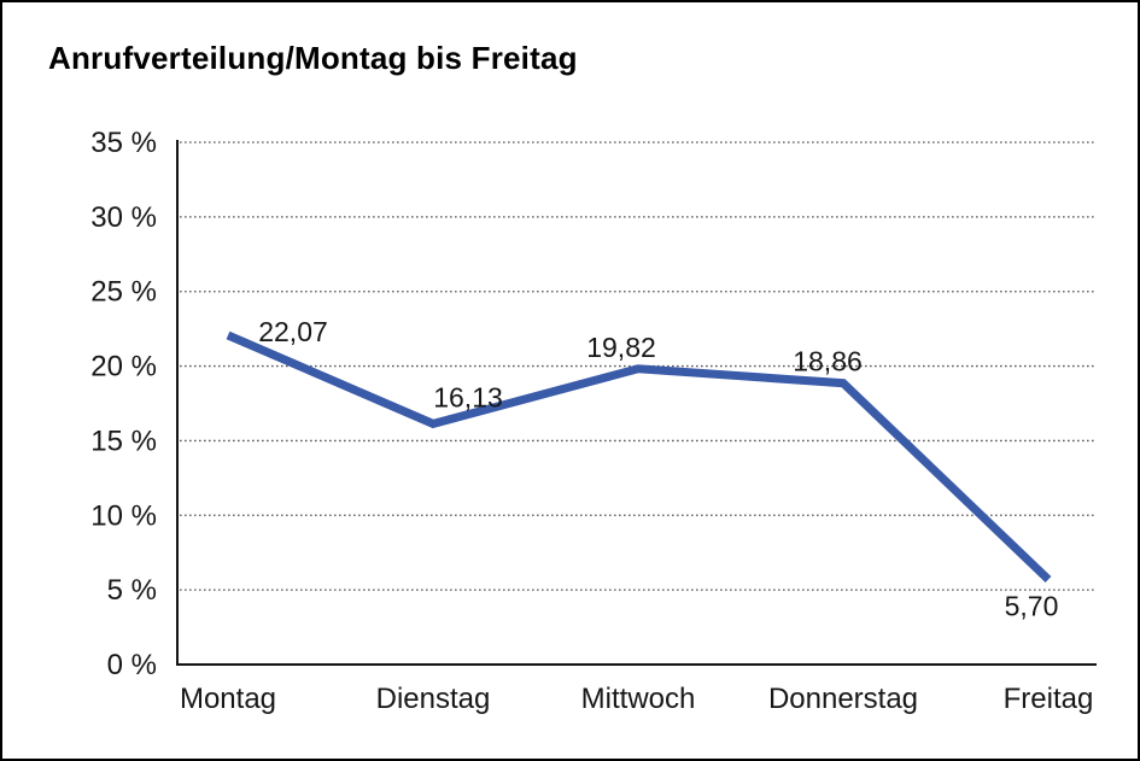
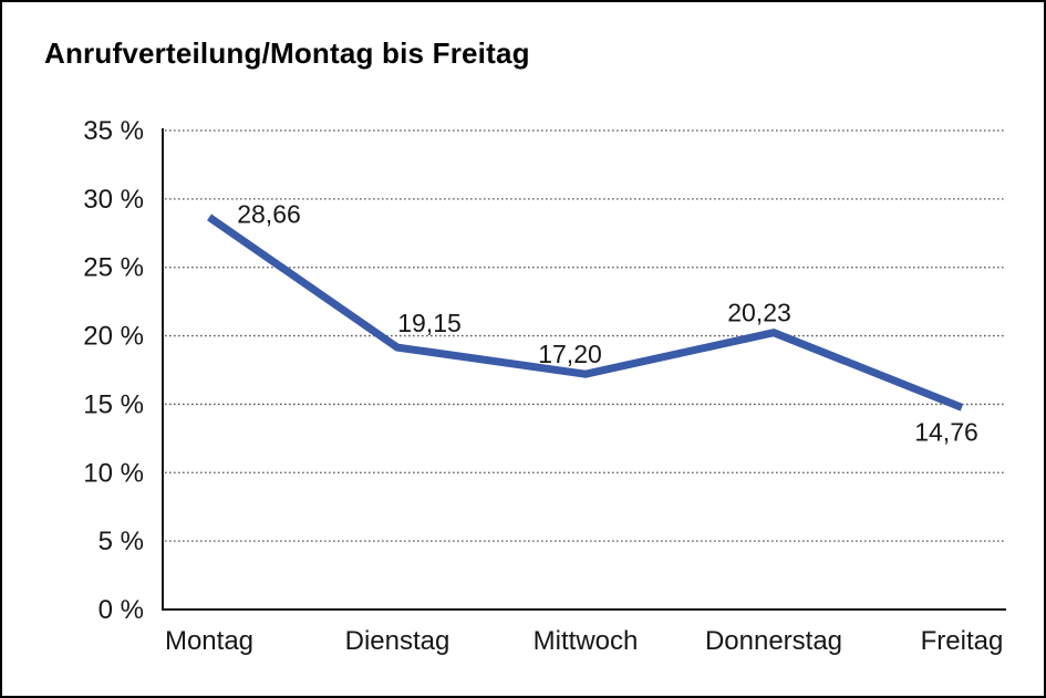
Montag: 22,07 -> 28,66
Dienstag: 16,13 -> 19,15
Mittwoch: 19,82 -> 17,20
Donnerstag: 18,86 -> 20,23
Freitag: 5,70 -> 14,76
